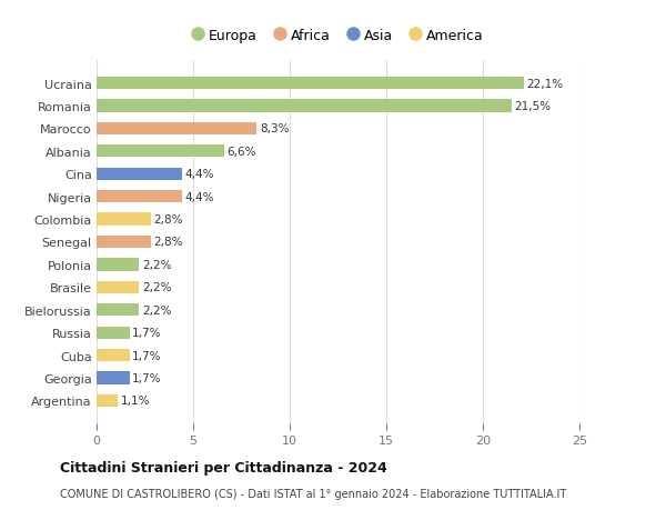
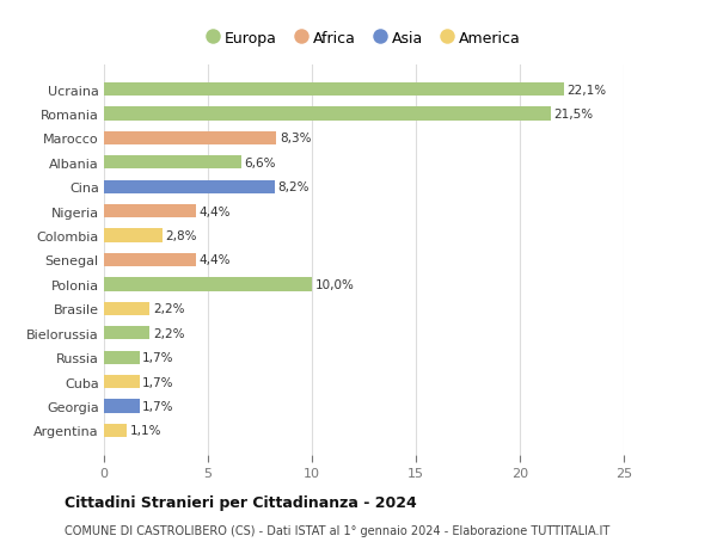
Cina: 4,4% -> 8,2%
Senegal: 2,8% -> 4,4%
Polonia: 2,2% -> 10,0%
